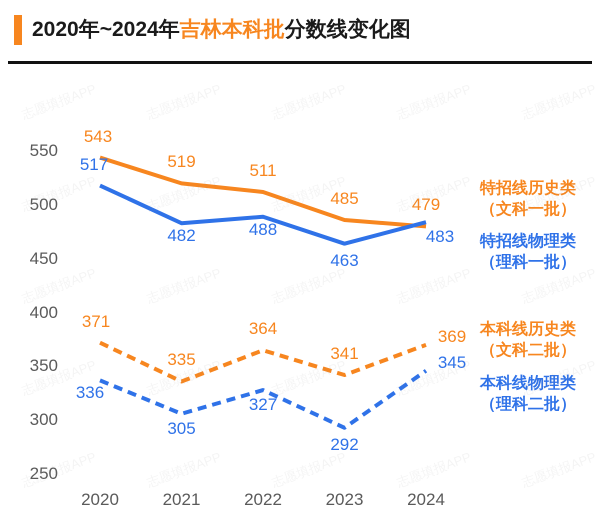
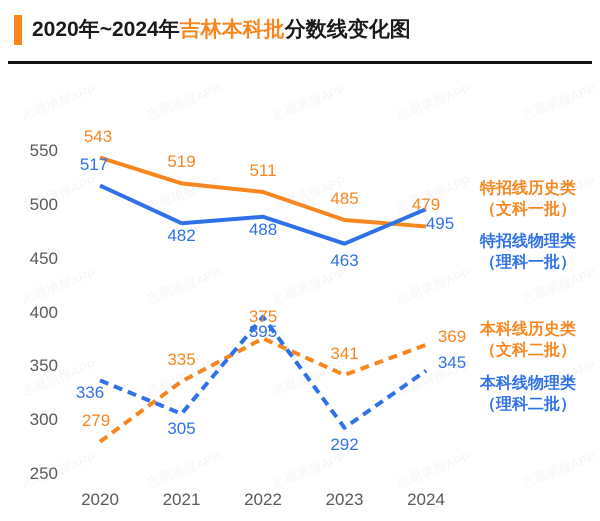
本科线历史类（文科二批）/2020: 371 -> 279
本科线历史类（文科二批）/2022: 364 -> 375
本科线物理类（理科二批）/2022: 327 -> 395
特招线物理类（理科一批）/2024: 483 -> 495
